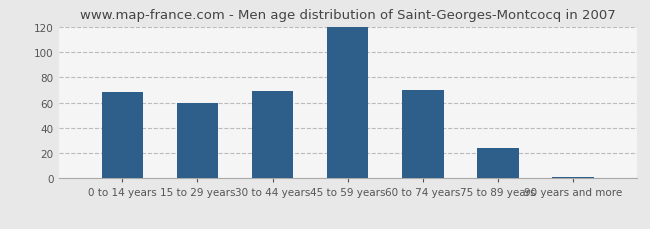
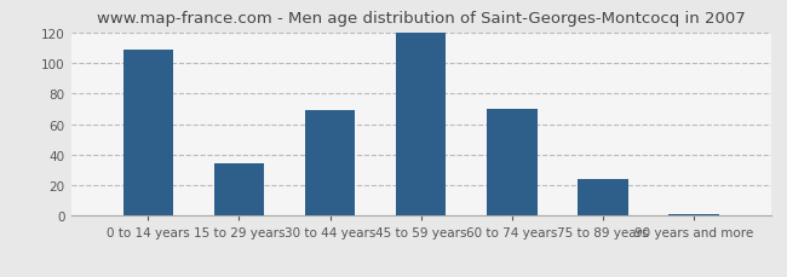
0 to 14 years: 68 -> 109
15 to 29 years: 60 -> 34
